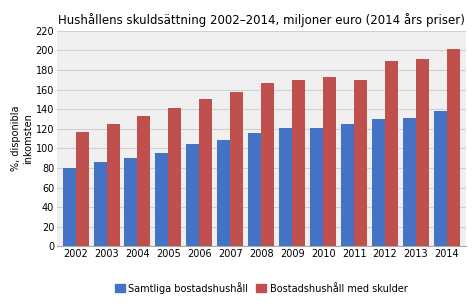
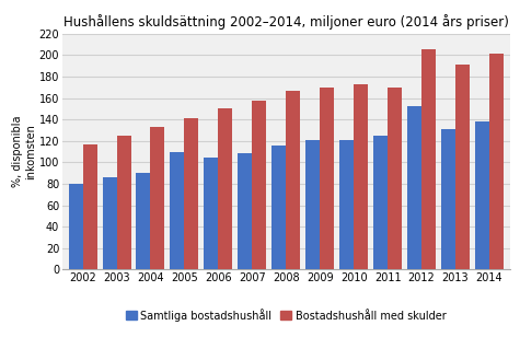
Samtliga bostadshushåll/2005: 95 -> 110
Samtliga bostadshushåll/2012: 130 -> 152
Bostadshushåll med skulder/2012: 189 -> 206
